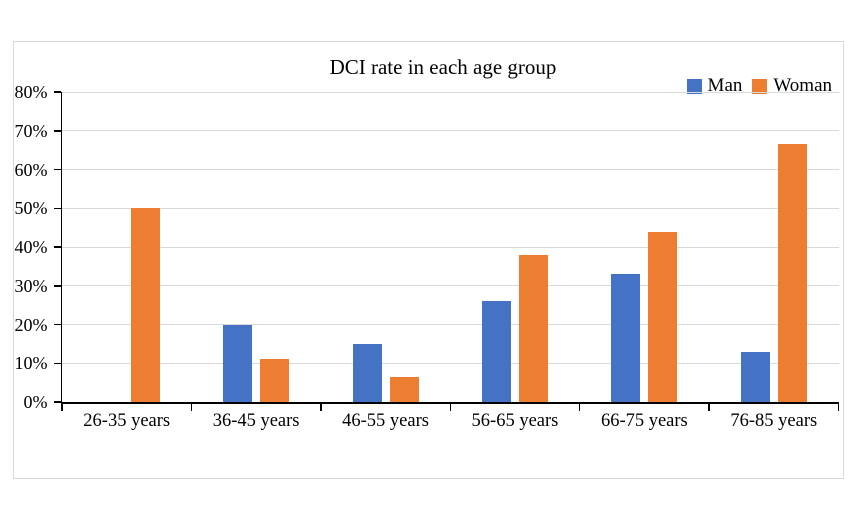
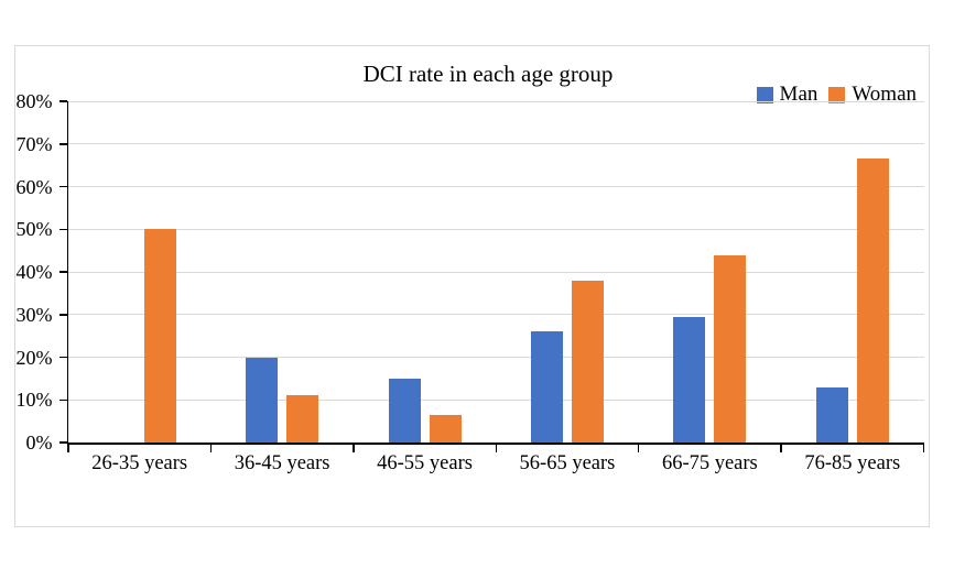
Man/66-75 years: 33% -> 30%
